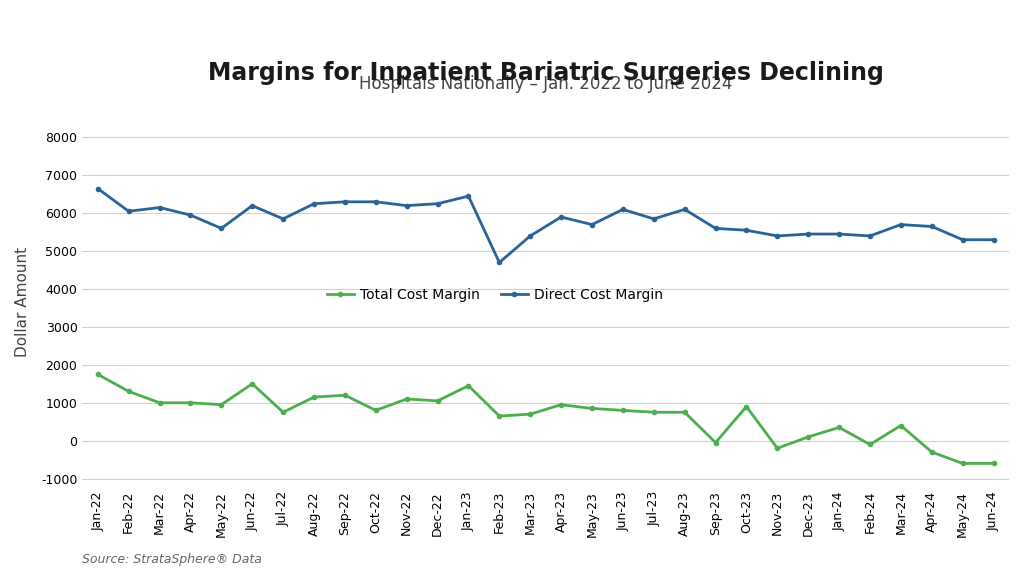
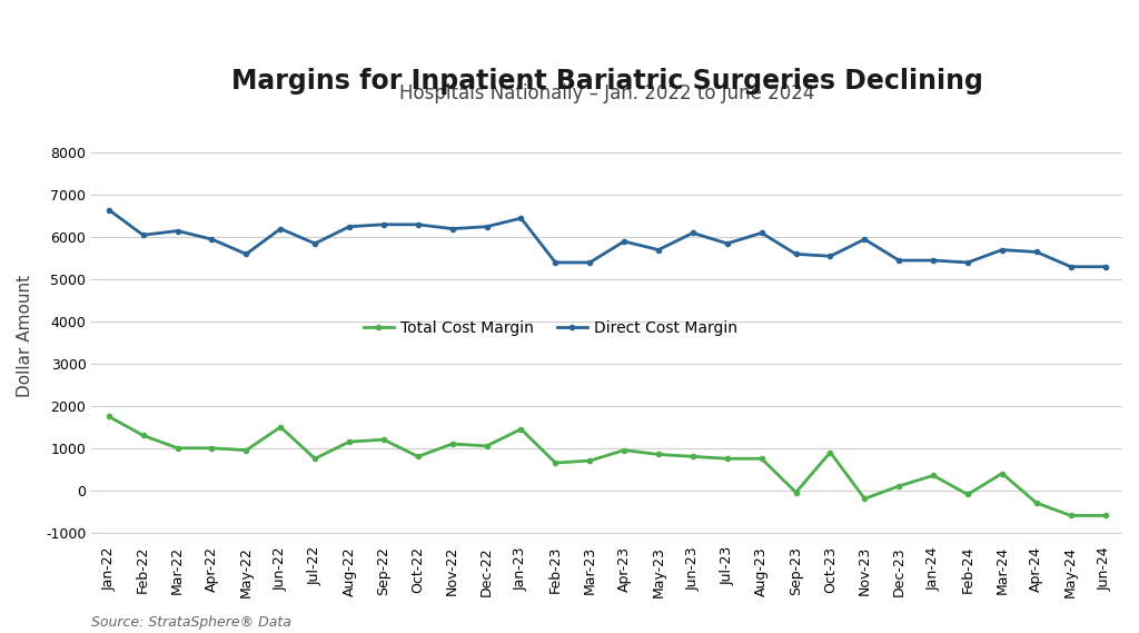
Direct Cost Margin/Feb-23: 4700 -> 5400
Direct Cost Margin/Nov-23: 5400 -> 5950
